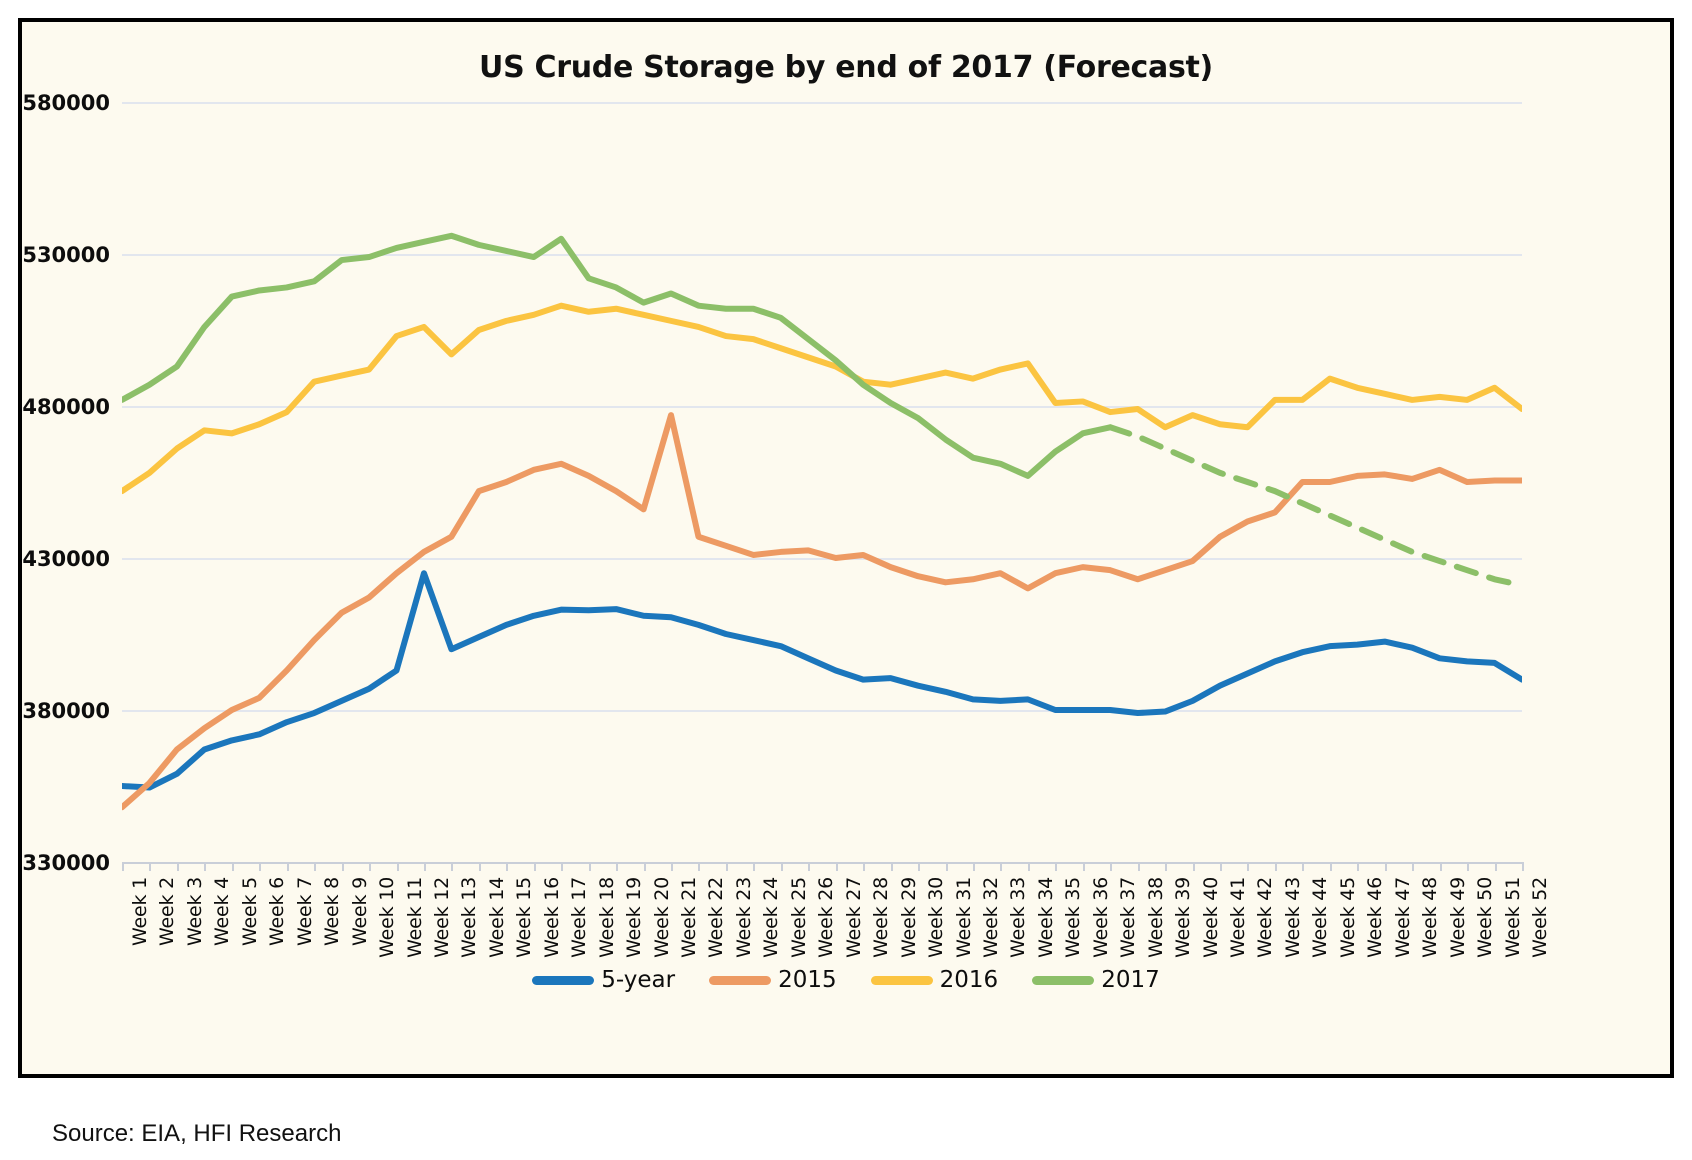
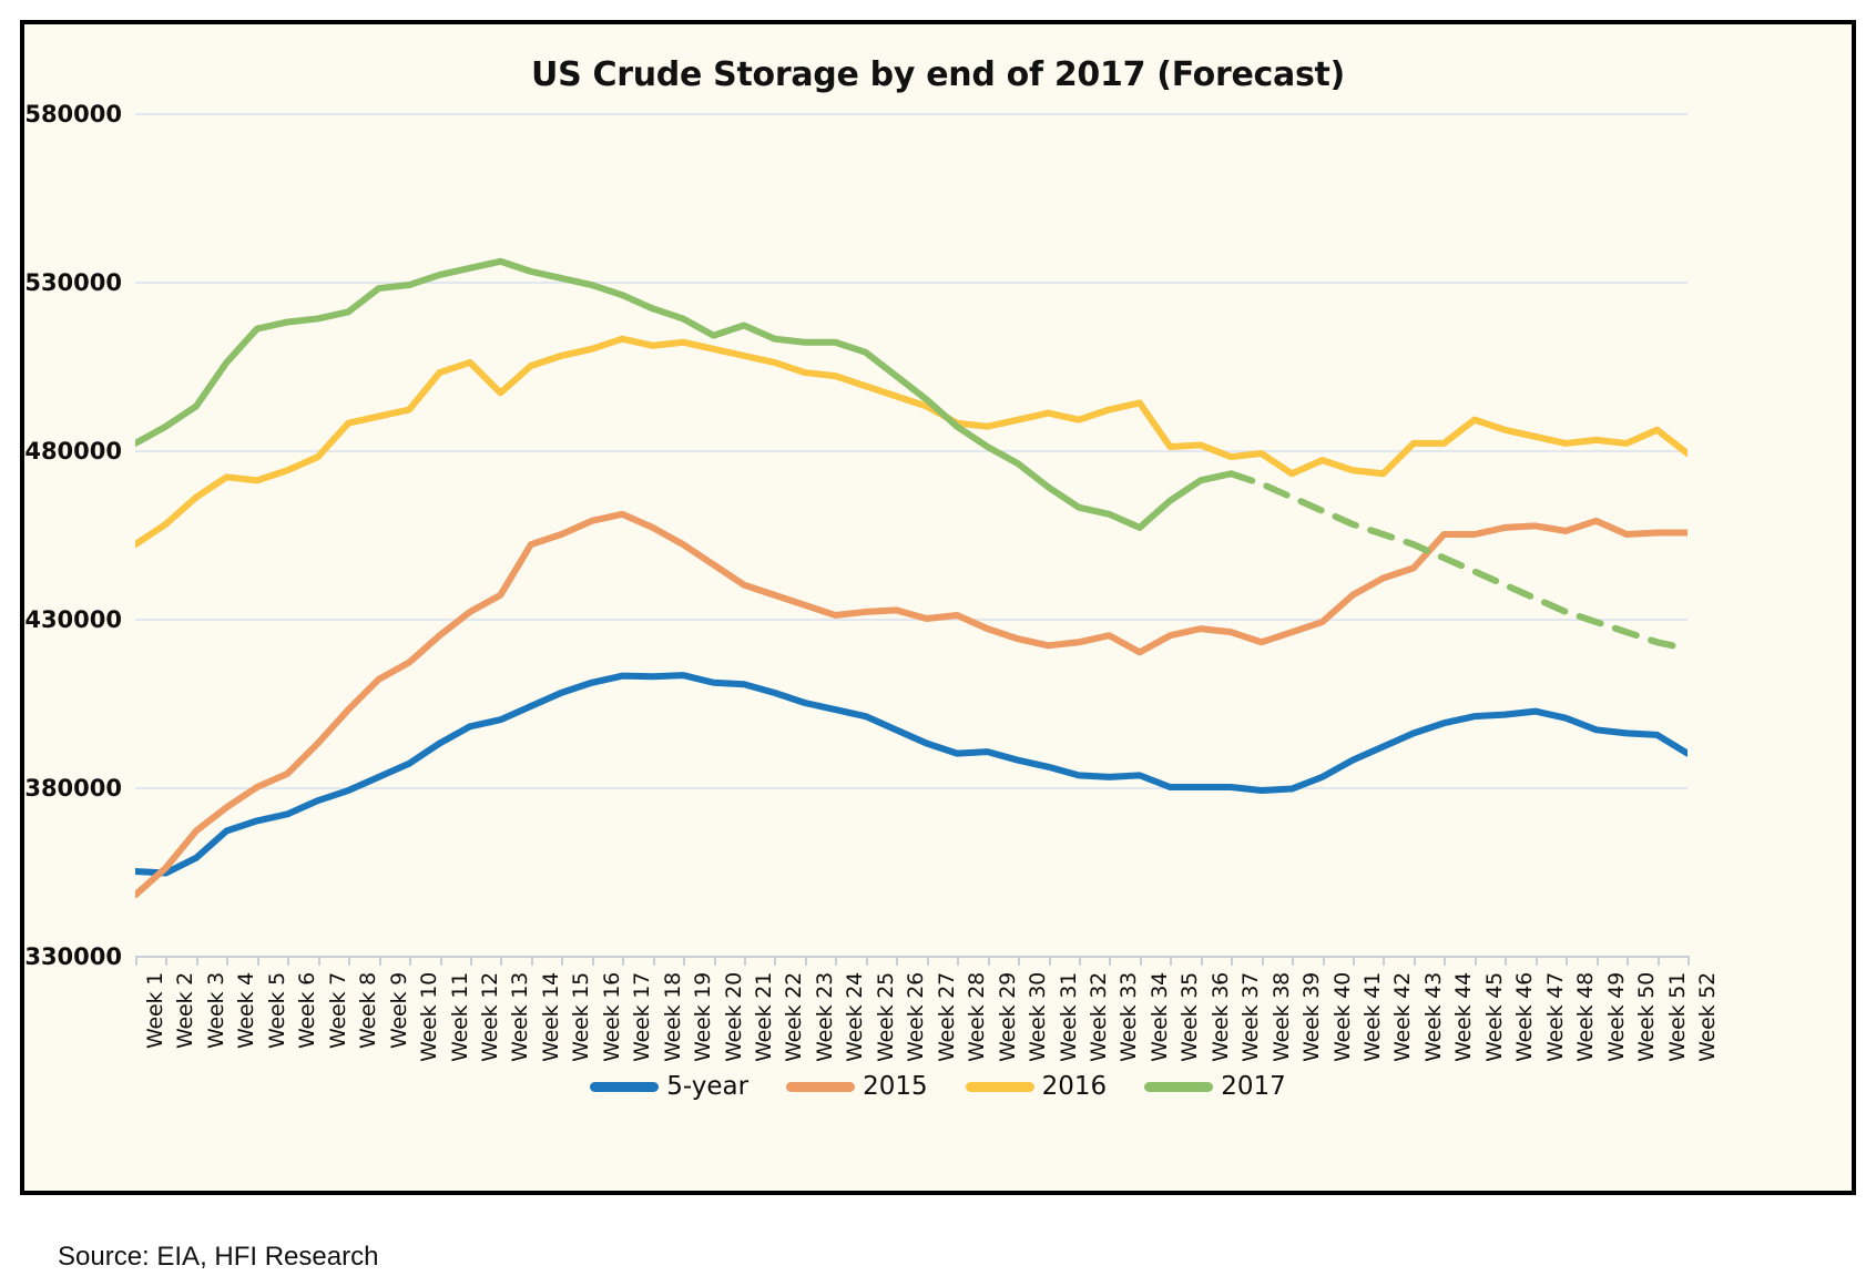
5-year/Week 12: 425000 -> 398000
2017/Week 17: 535000 -> 526000
2015/Week 21: 477000 -> 440000
